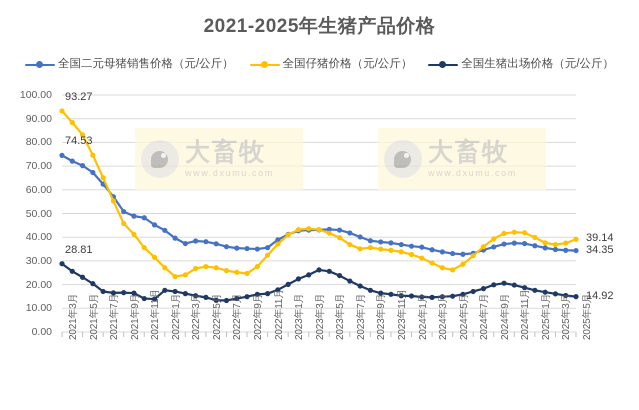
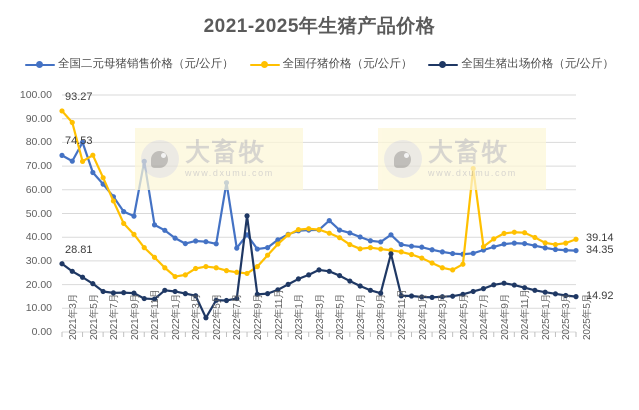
全国二元母猪销售价格（元/公斤）/2021年5月: 70 -> 80
全国仔猪价格（元/公斤）/2021年5月: 83 -> 72
全国二元母猪销售价格（元/公斤）/2021年11月: 48 -> 72
全国生猪出场价格（元/公斤）/2022年5月: 15 -> 6
全国二元母猪销售价格（元/公斤）/2022年7月: 36 -> 63
全国二元母猪销售价格（元/公斤）/2022年9月: 35 -> 41
全国生猪出场价格（元/公斤）/2022年9月: 15 -> 49
全国二元母猪销售价格（元/公斤）/2023年5月: 43 -> 47
全国二元母猪销售价格（元/公斤）/2023年11月: 38 -> 41
全国生猪出场价格（元/公斤）/2023年11月: 16 -> 33
全国仔猪价格（元/公斤）/2024年7月: 32 -> 69
